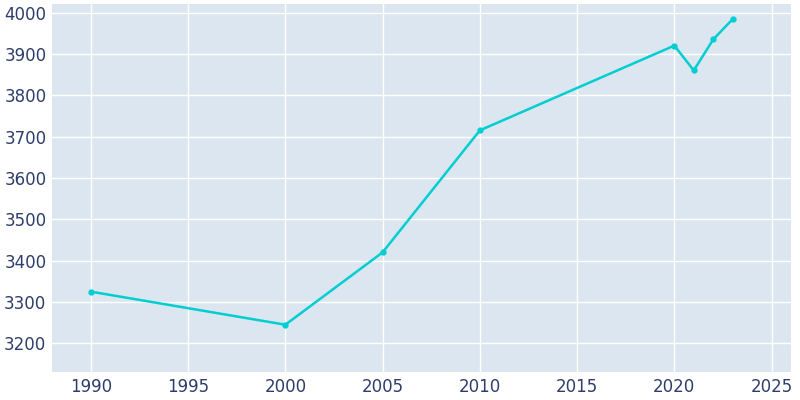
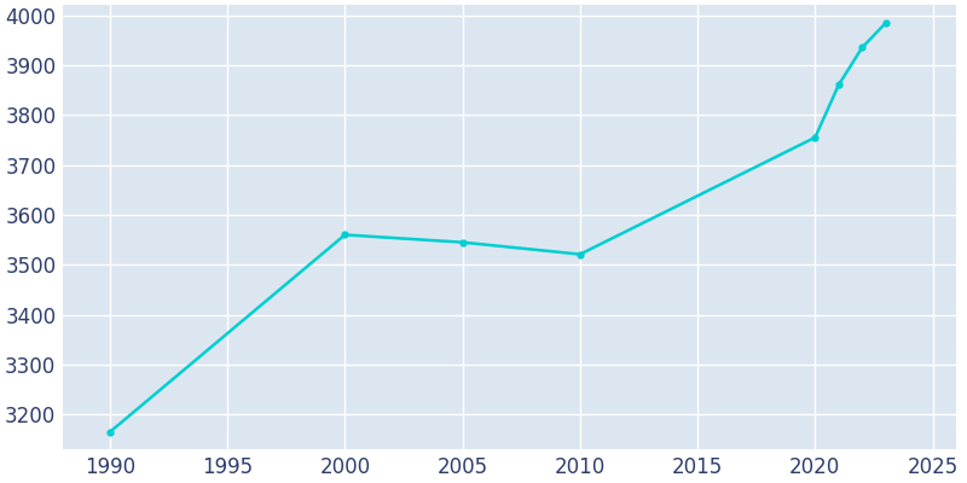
1990: 3325 -> 3165
2000: 3245 -> 3560
2005: 3420 -> 3545
2010: 3715 -> 3521
2020: 3920 -> 3755
